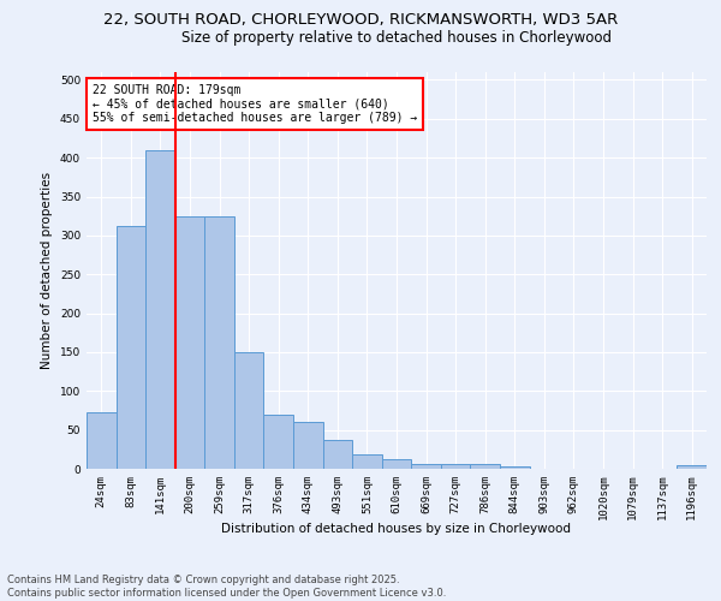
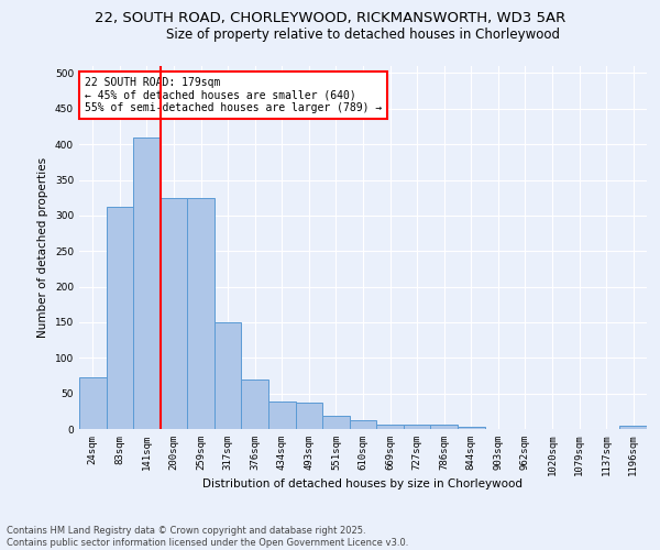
434sqm: 60 -> 38
